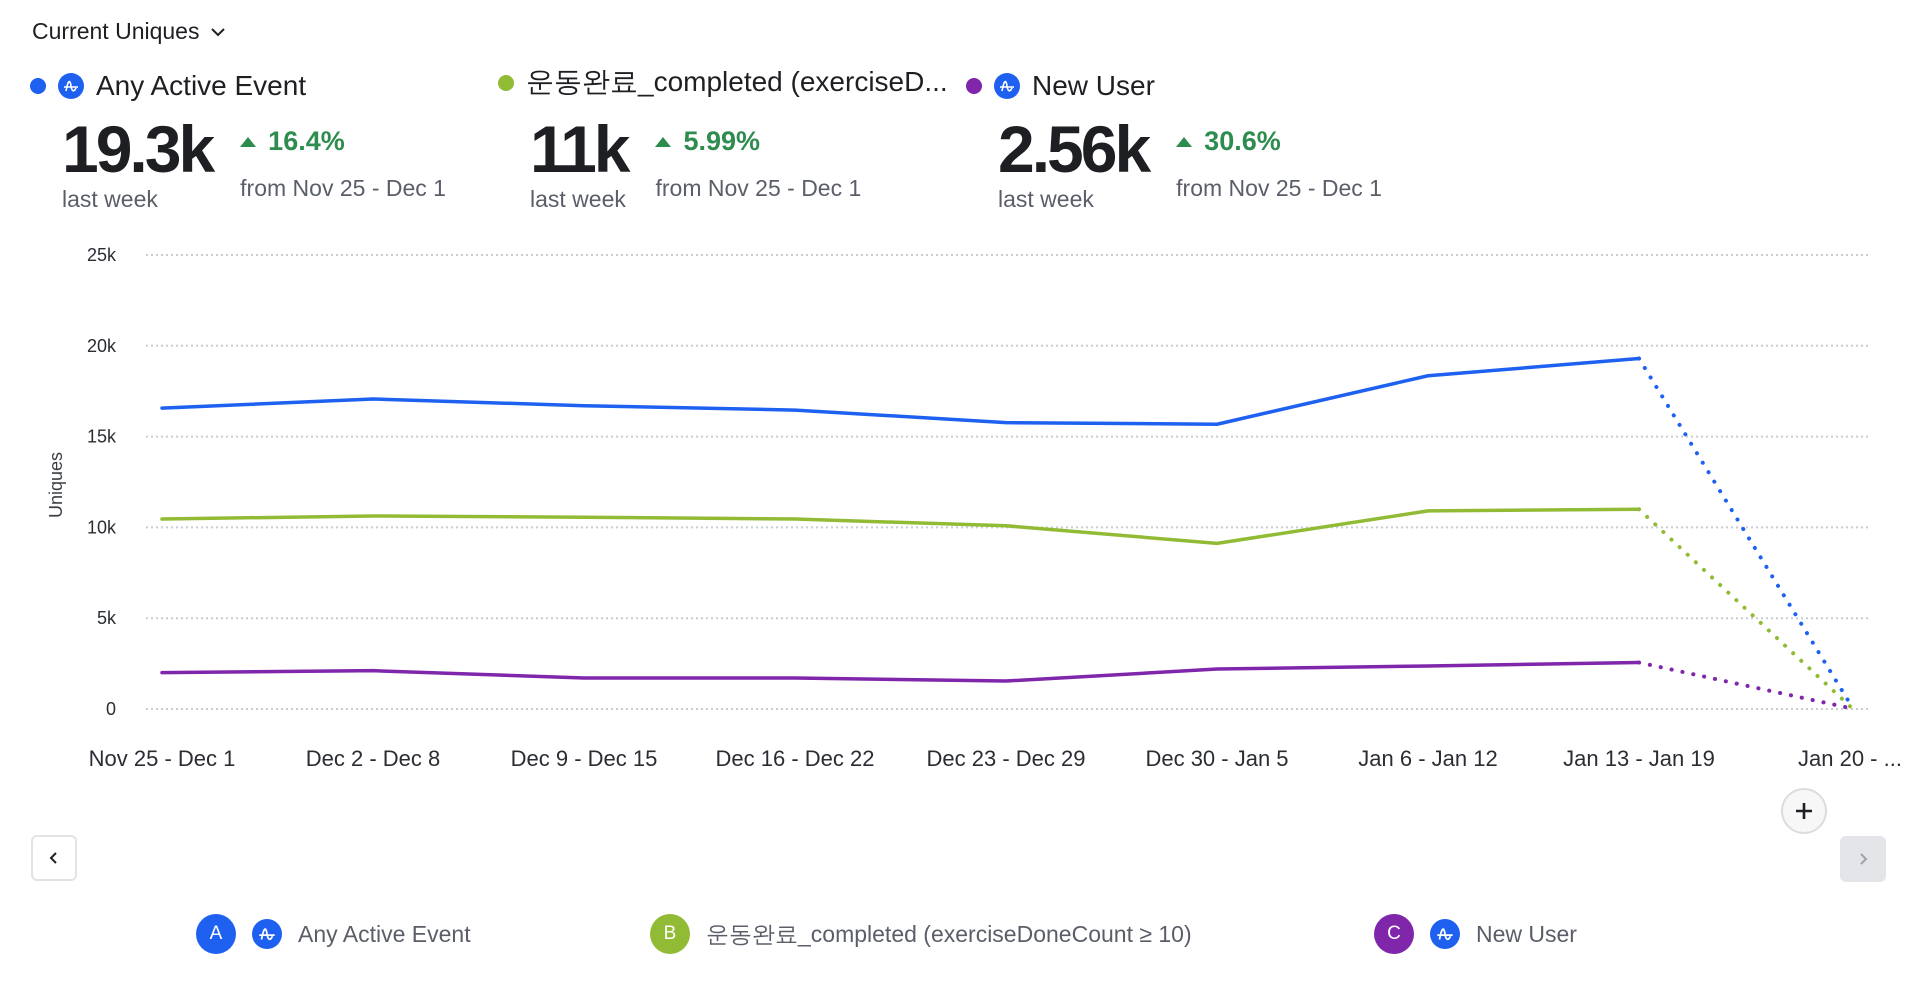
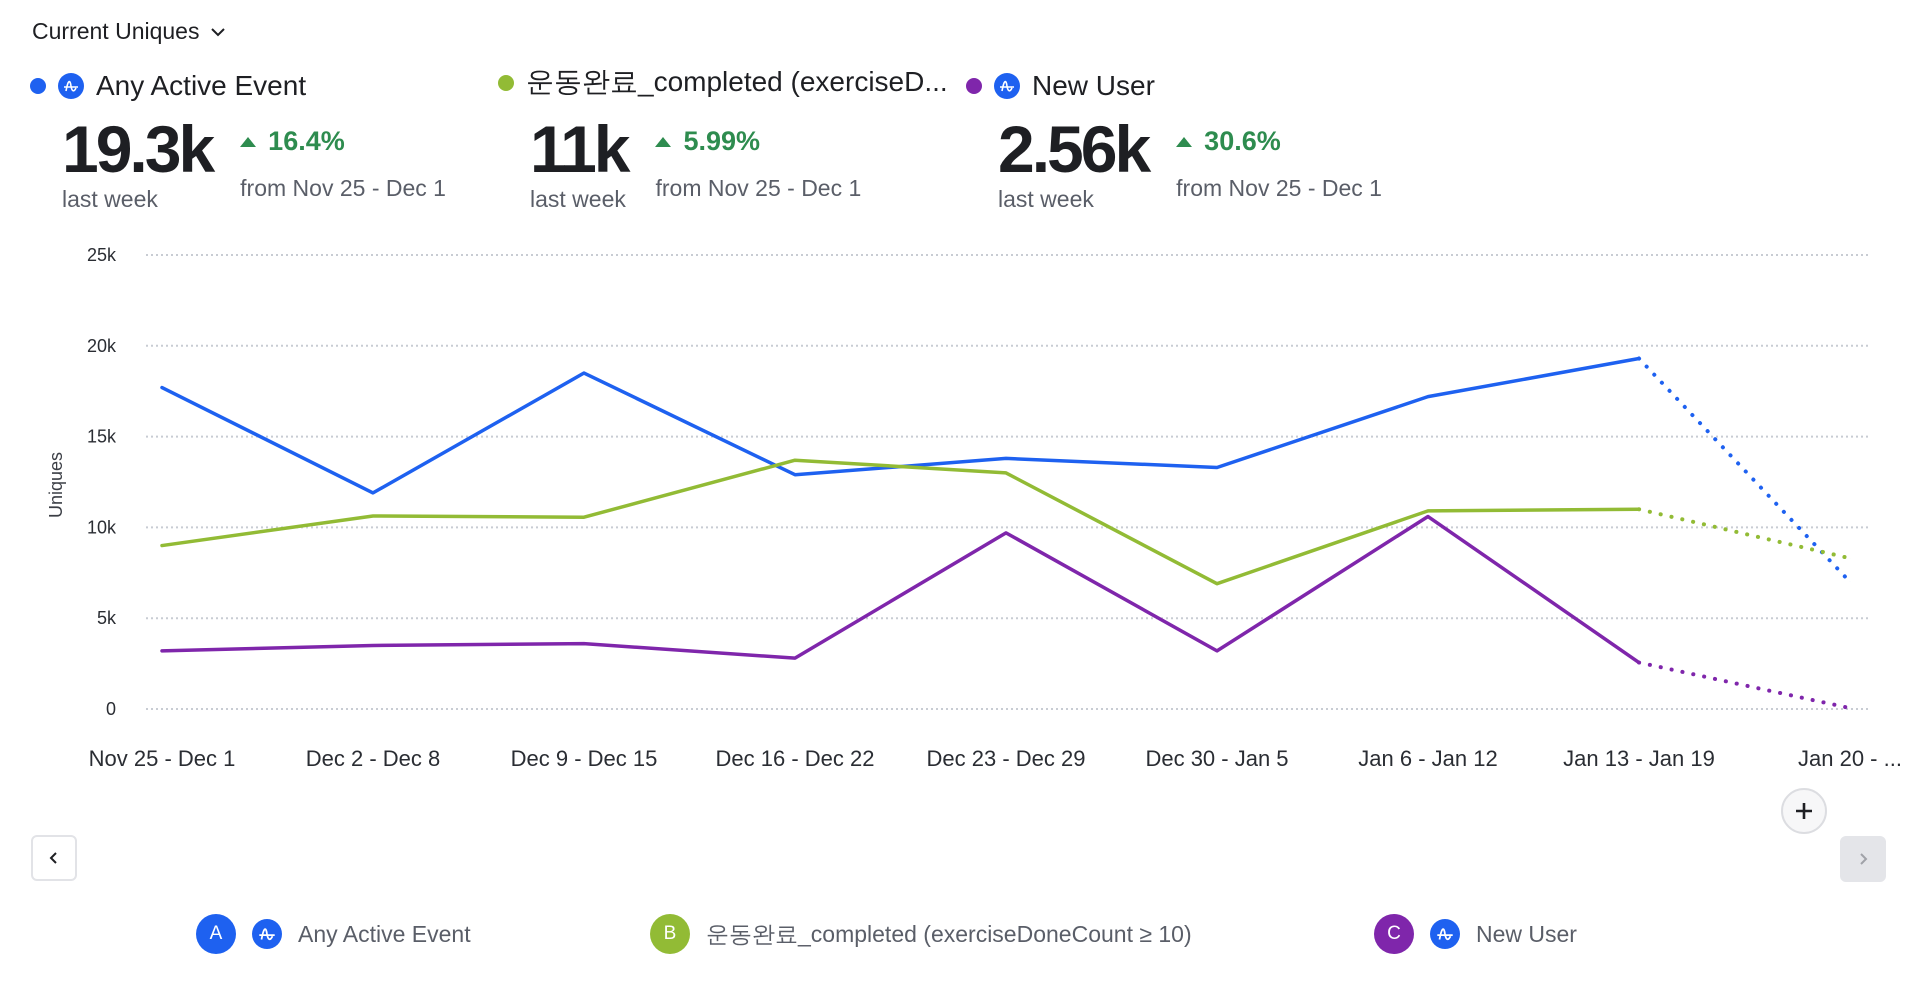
Any Active Event/Nov 25 - Dec 1: 16.6k -> 17.7k
운동완료_completed (exerciseDoneCount ≥ 10)/Nov 25 - Dec 1: 10.5k -> 9.0k
New User/Nov 25 - Dec 1: 2.0k -> 3.2k
Any Active Event/Dec 2 - Dec 8: 17.1k -> 11.9k
New User/Dec 2 - Dec 8: 2.1k -> 3.5k
Any Active Event/Dec 9 - Dec 15: 16.7k -> 18.5k
New User/Dec 9 - Dec 15: 1.7k -> 3.6k
Any Active Event/Dec 16 - Dec 22: 16.5k -> 12.9k
운동완료_completed (exerciseDoneCount ≥ 10)/Dec 16 - Dec 22: 10.5k -> 13.7k
New User/Dec 16 - Dec 22: 1.7k -> 2.8k
Any Active Event/Dec 23 - Dec 29: 15.8k -> 13.8k
운동완료_completed (exerciseDoneCount ≥ 10)/Dec 23 - Dec 29: 10.1k -> 13.0k
New User/Dec 23 - Dec 29: 1.5k -> 9.7k
Any Active Event/Dec 30 - Jan 5: 15.7k -> 13.3k
운동완료_completed (exerciseDoneCount ≥ 10)/Dec 30 - Jan 5: 9.1k -> 6.9k
New User/Dec 30 - Jan 5: 2.2k -> 3.2k
Any Active Event/Jan 6 - Jan 12: 18.4k -> 17.2k
New User/Jan 6 - Jan 12: 2.4k -> 10.6k
Any Active Event/Jan 20 - ...: 0.3k -> 7.0k
운동완료_completed (exerciseDoneCount ≥ 10)/Jan 20 - ...: 0.2k -> 8.3k
